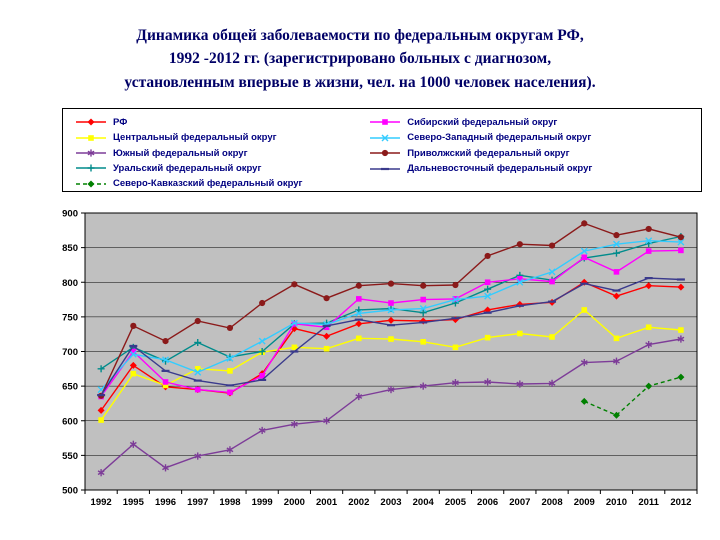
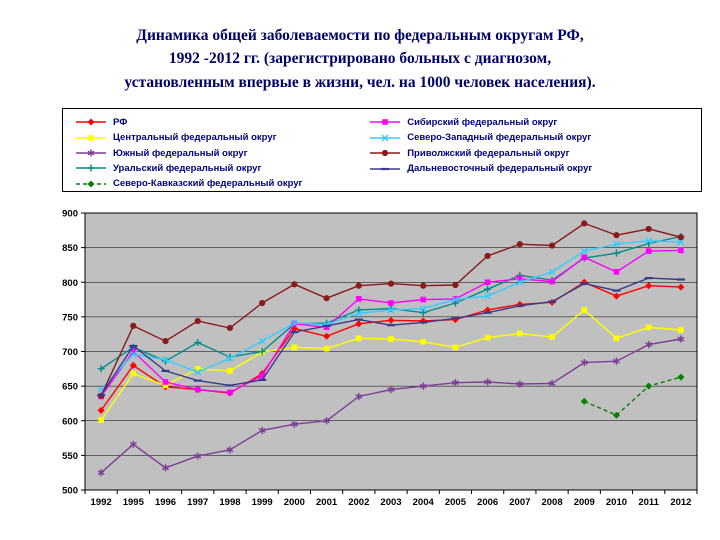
Дальневосточный федеральный округ/2000: 700 -> 730
